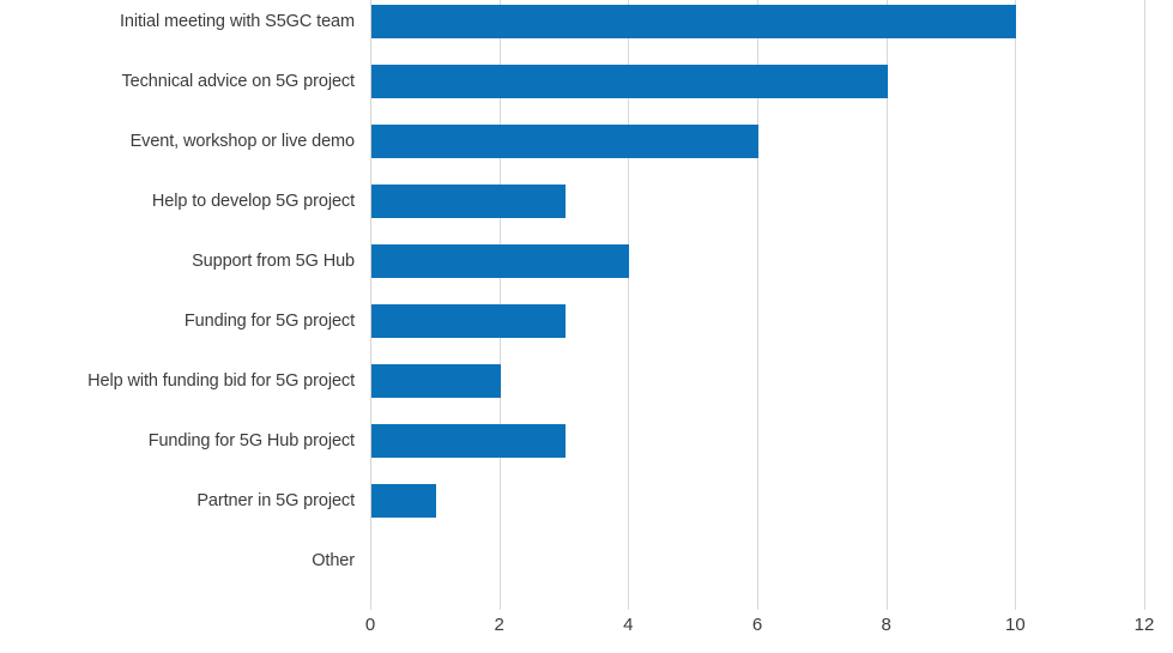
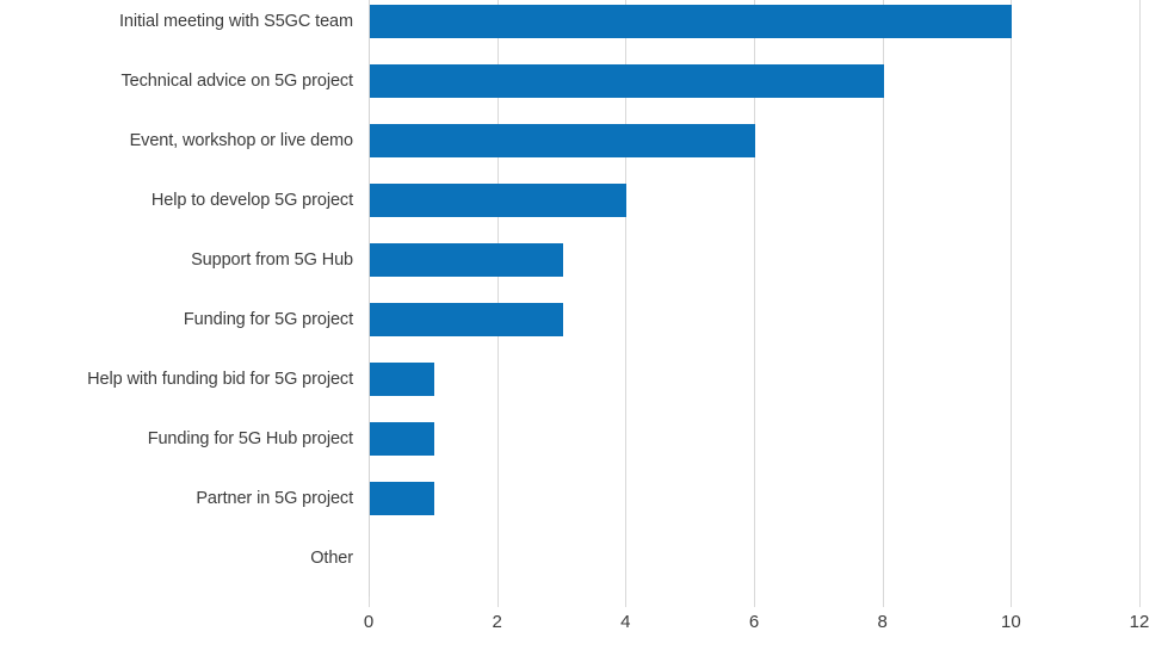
Help to develop 5G project: 3 -> 4
Support from 5G Hub: 4 -> 3
Help with funding bid for 5G project: 2 -> 1
Funding for 5G Hub project: 3 -> 1
